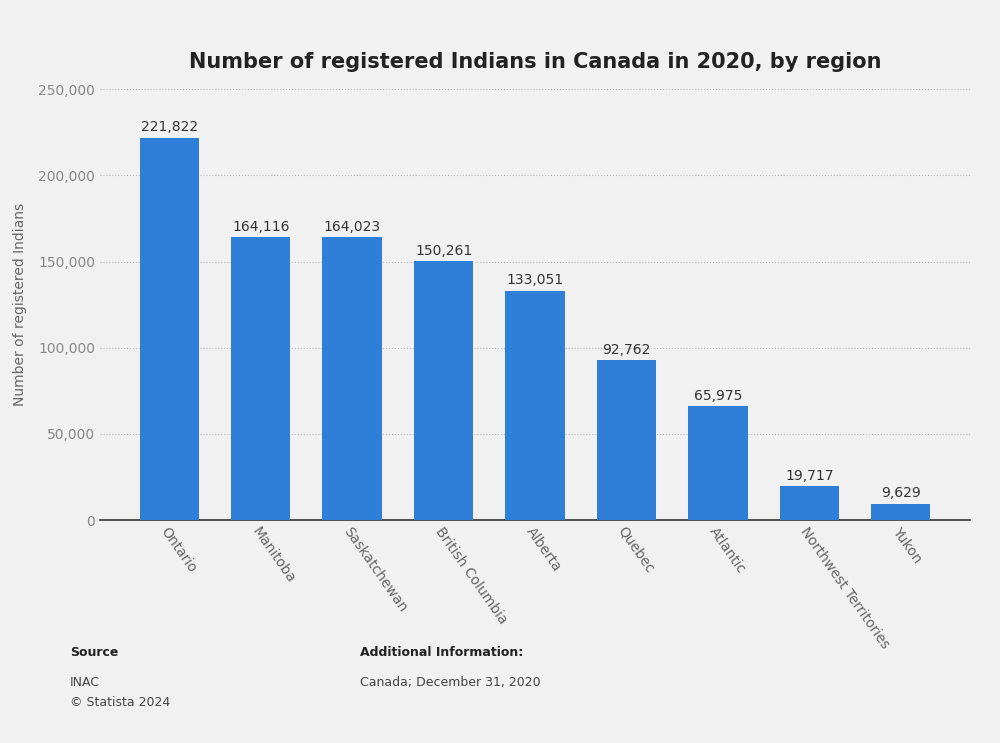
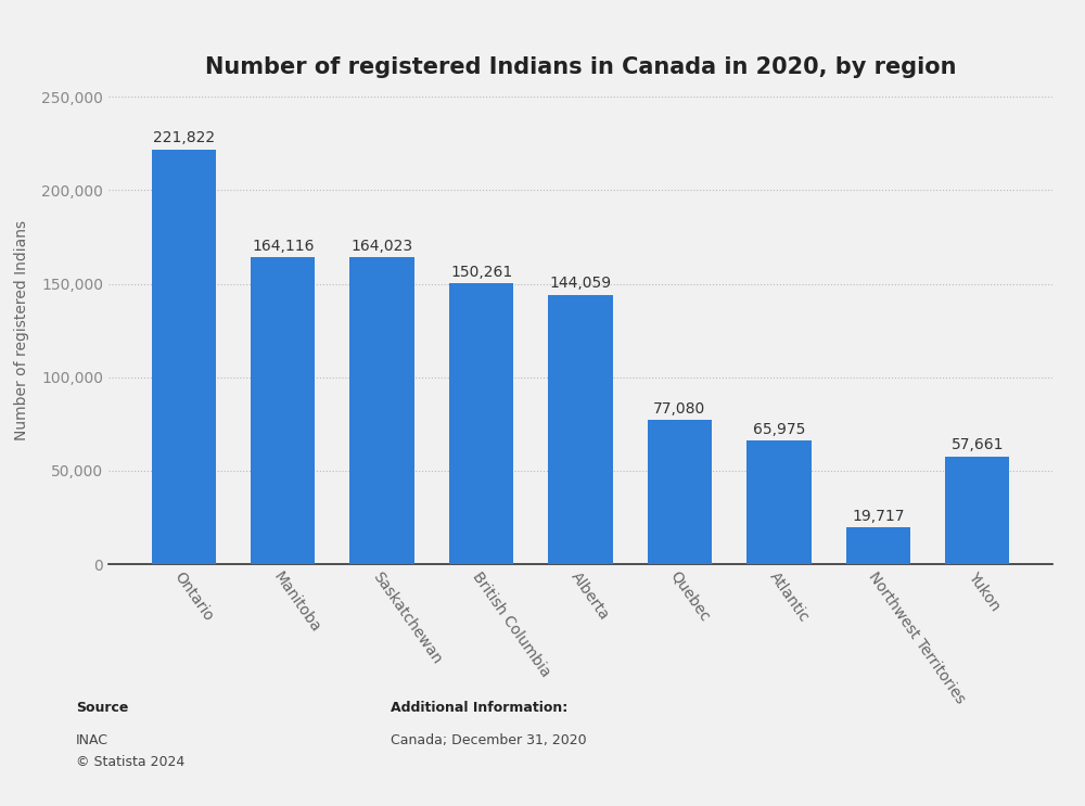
Alberta: 133,051 -> 144,059
Quebec: 92,762 -> 77,080
Yukon: 9,629 -> 57,661
